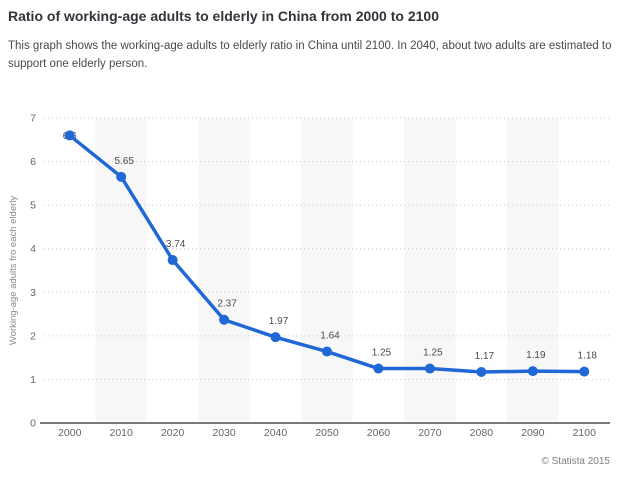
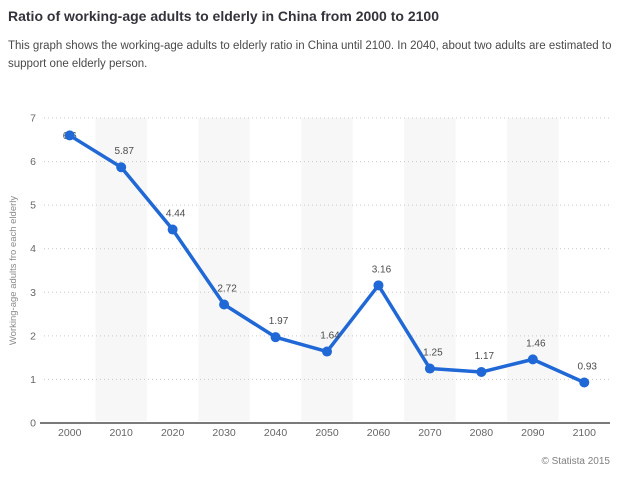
2010: 5.65 -> 5.87
2020: 3.74 -> 4.44
2030: 2.37 -> 2.72
2060: 1.25 -> 3.16
2090: 1.19 -> 1.46
2100: 1.18 -> 0.93
